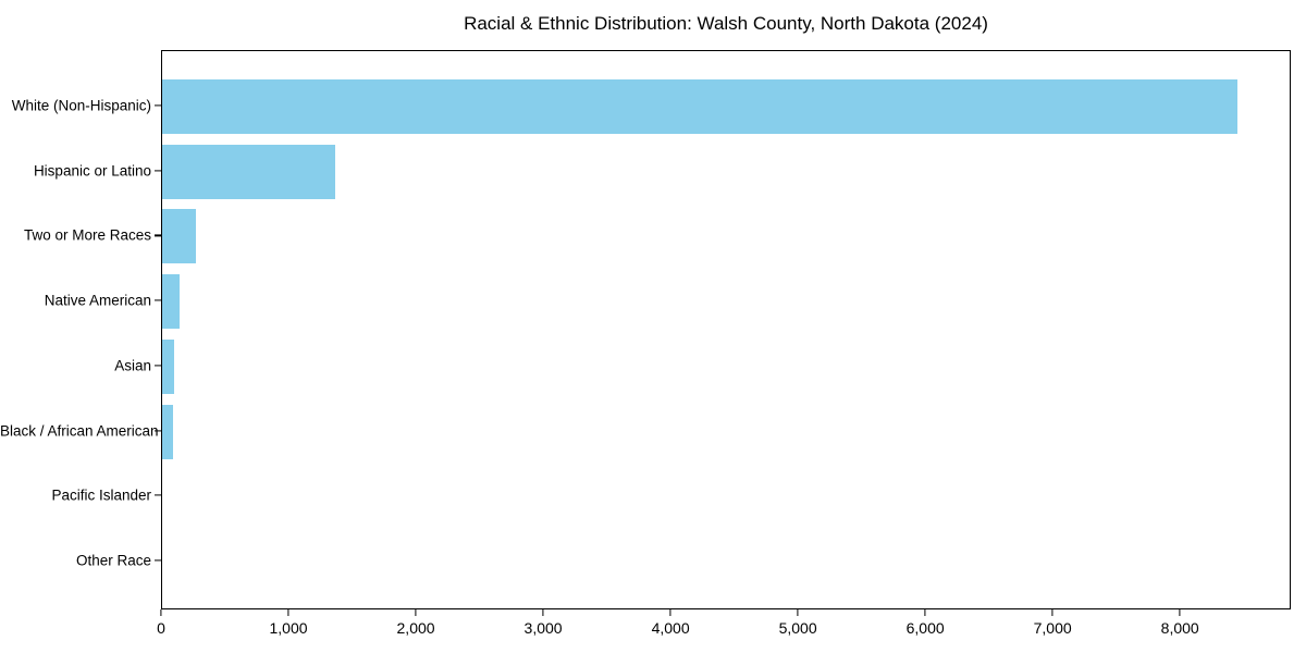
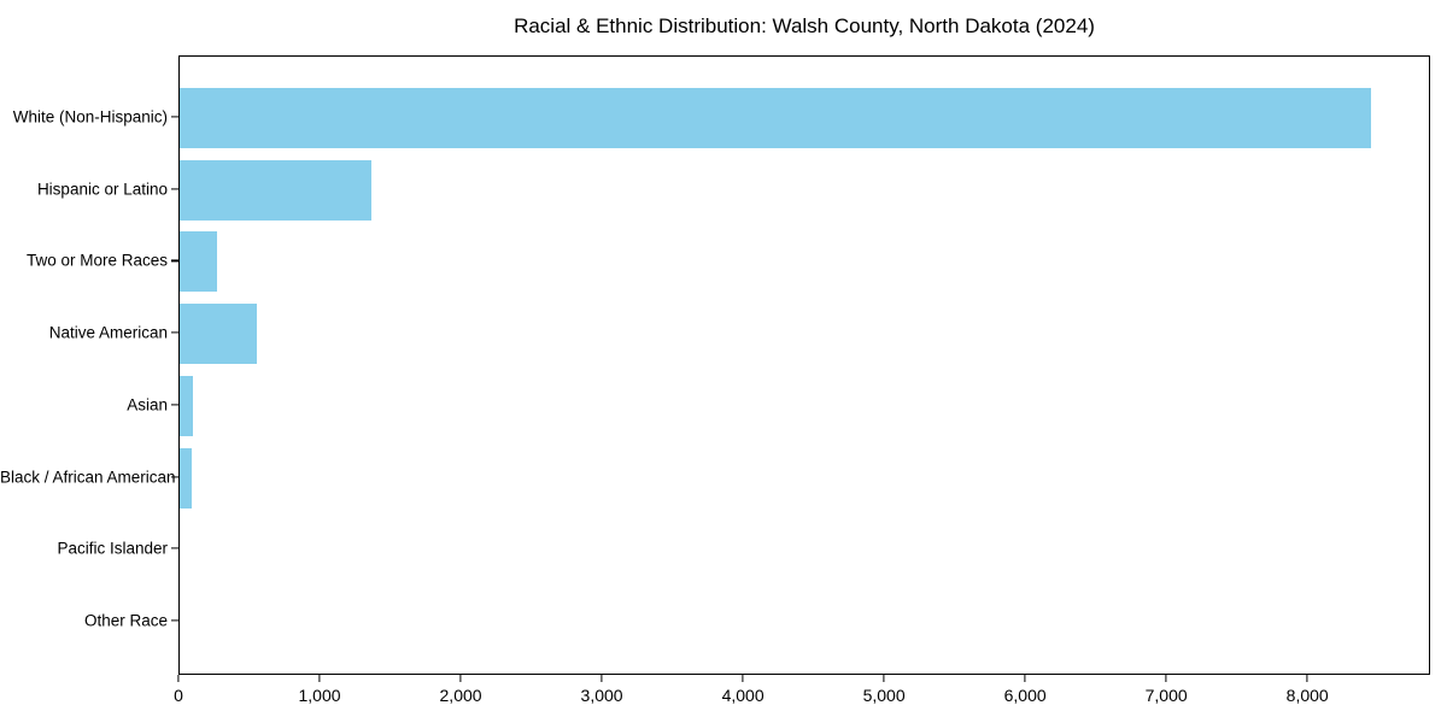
Native American: 130 -> 550
